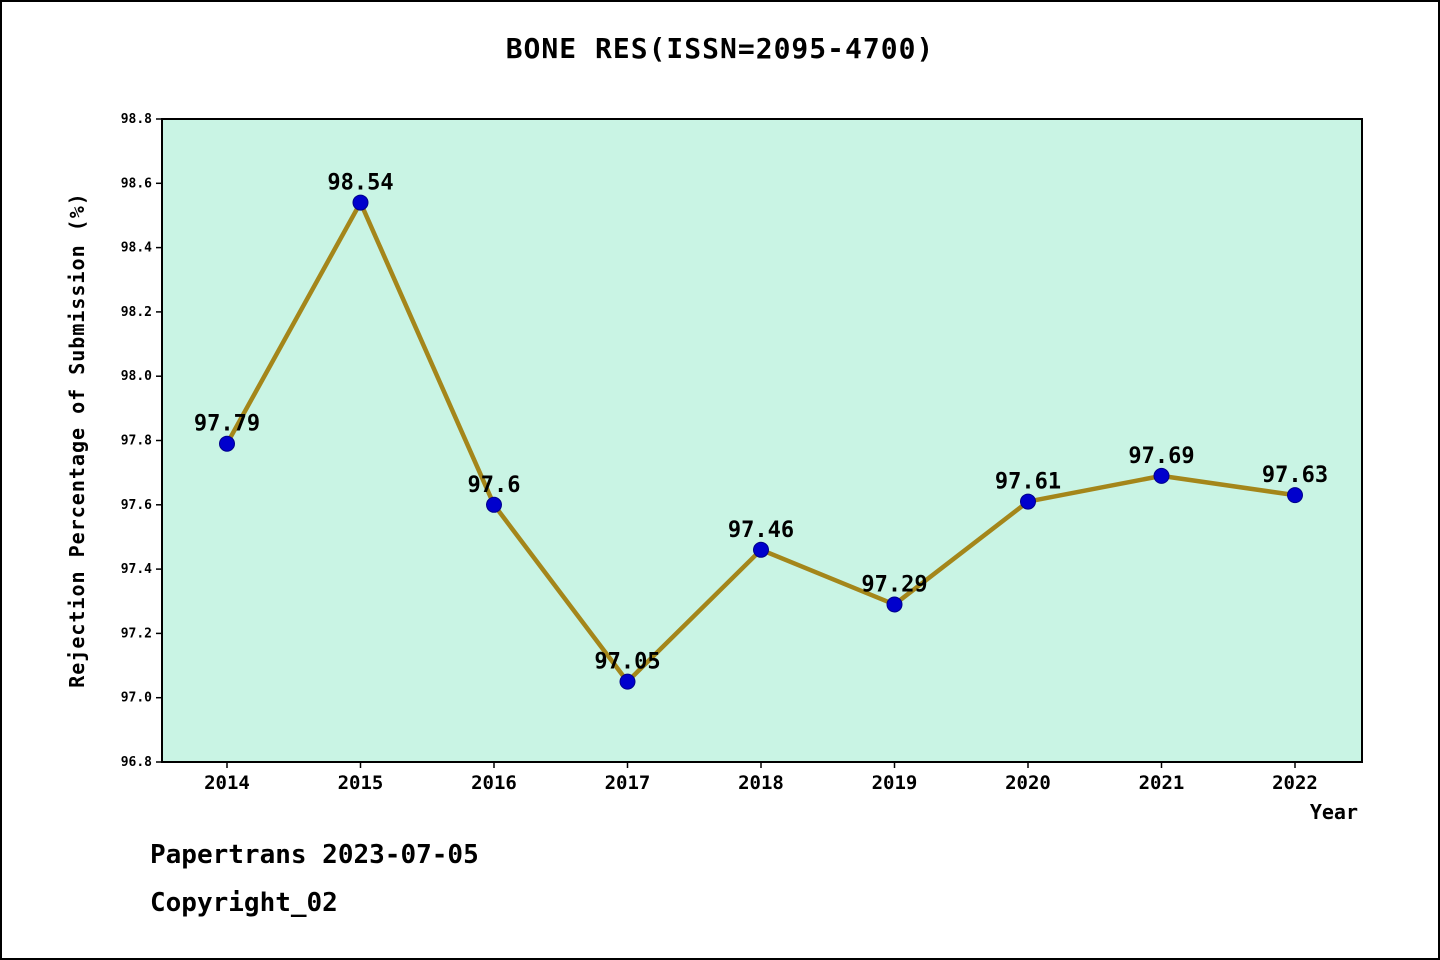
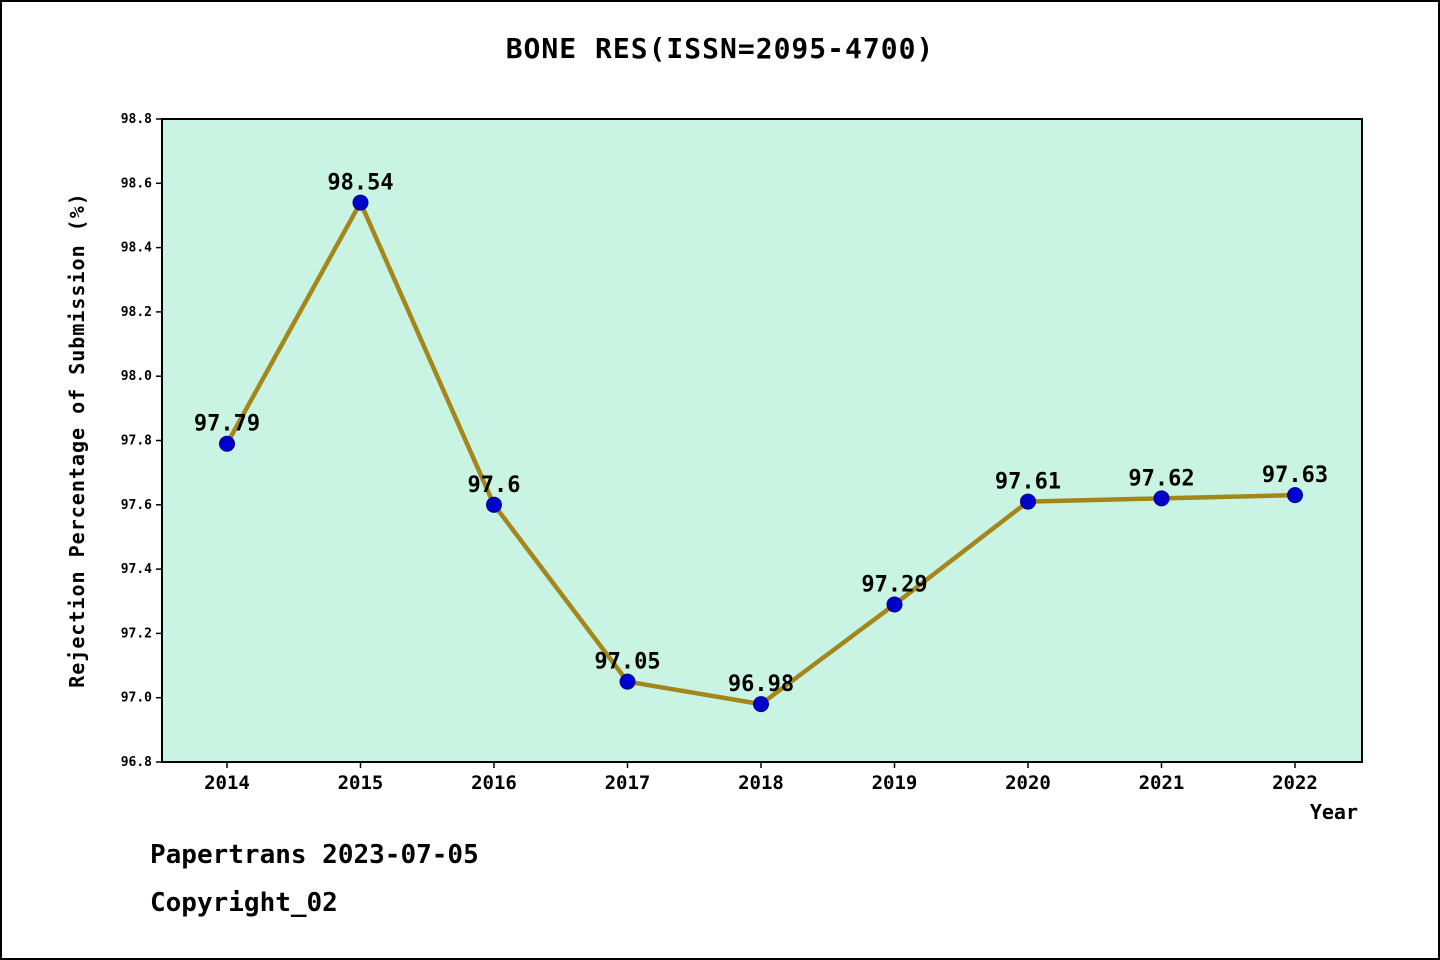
2018: 97.46 -> 96.98
2021: 97.69 -> 97.62
